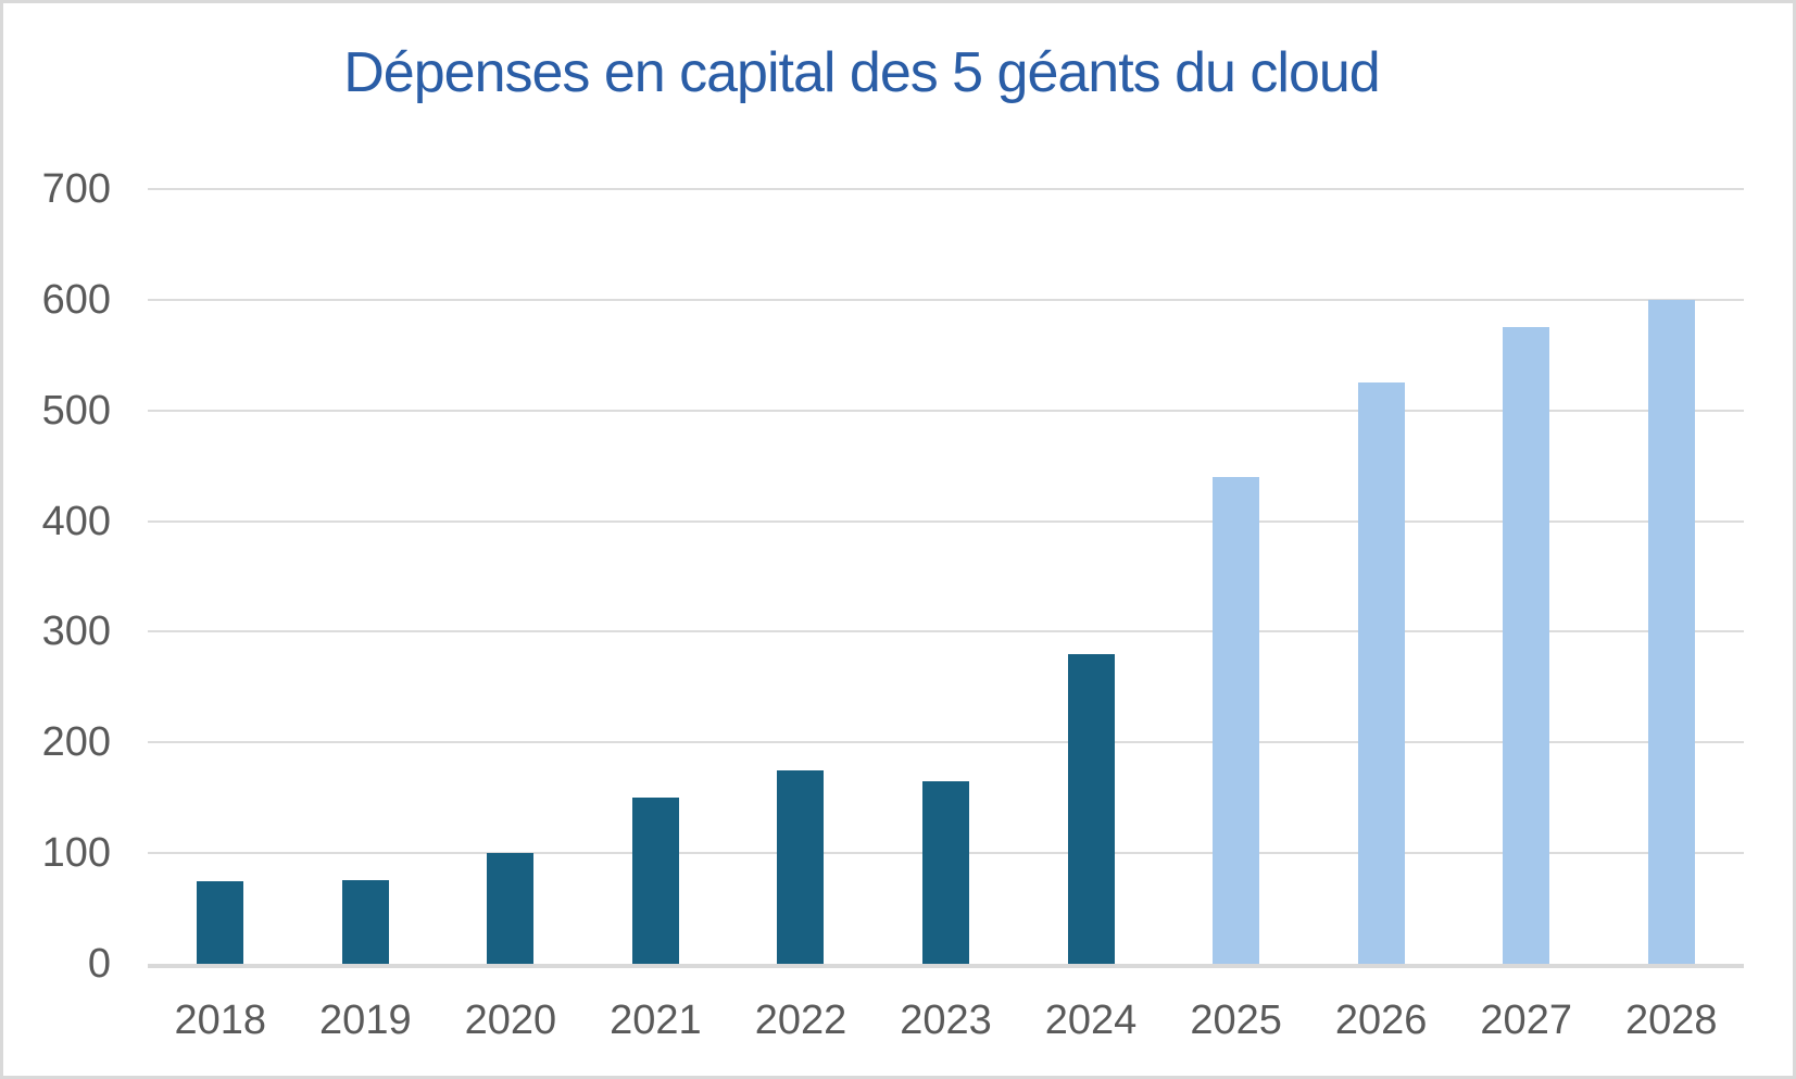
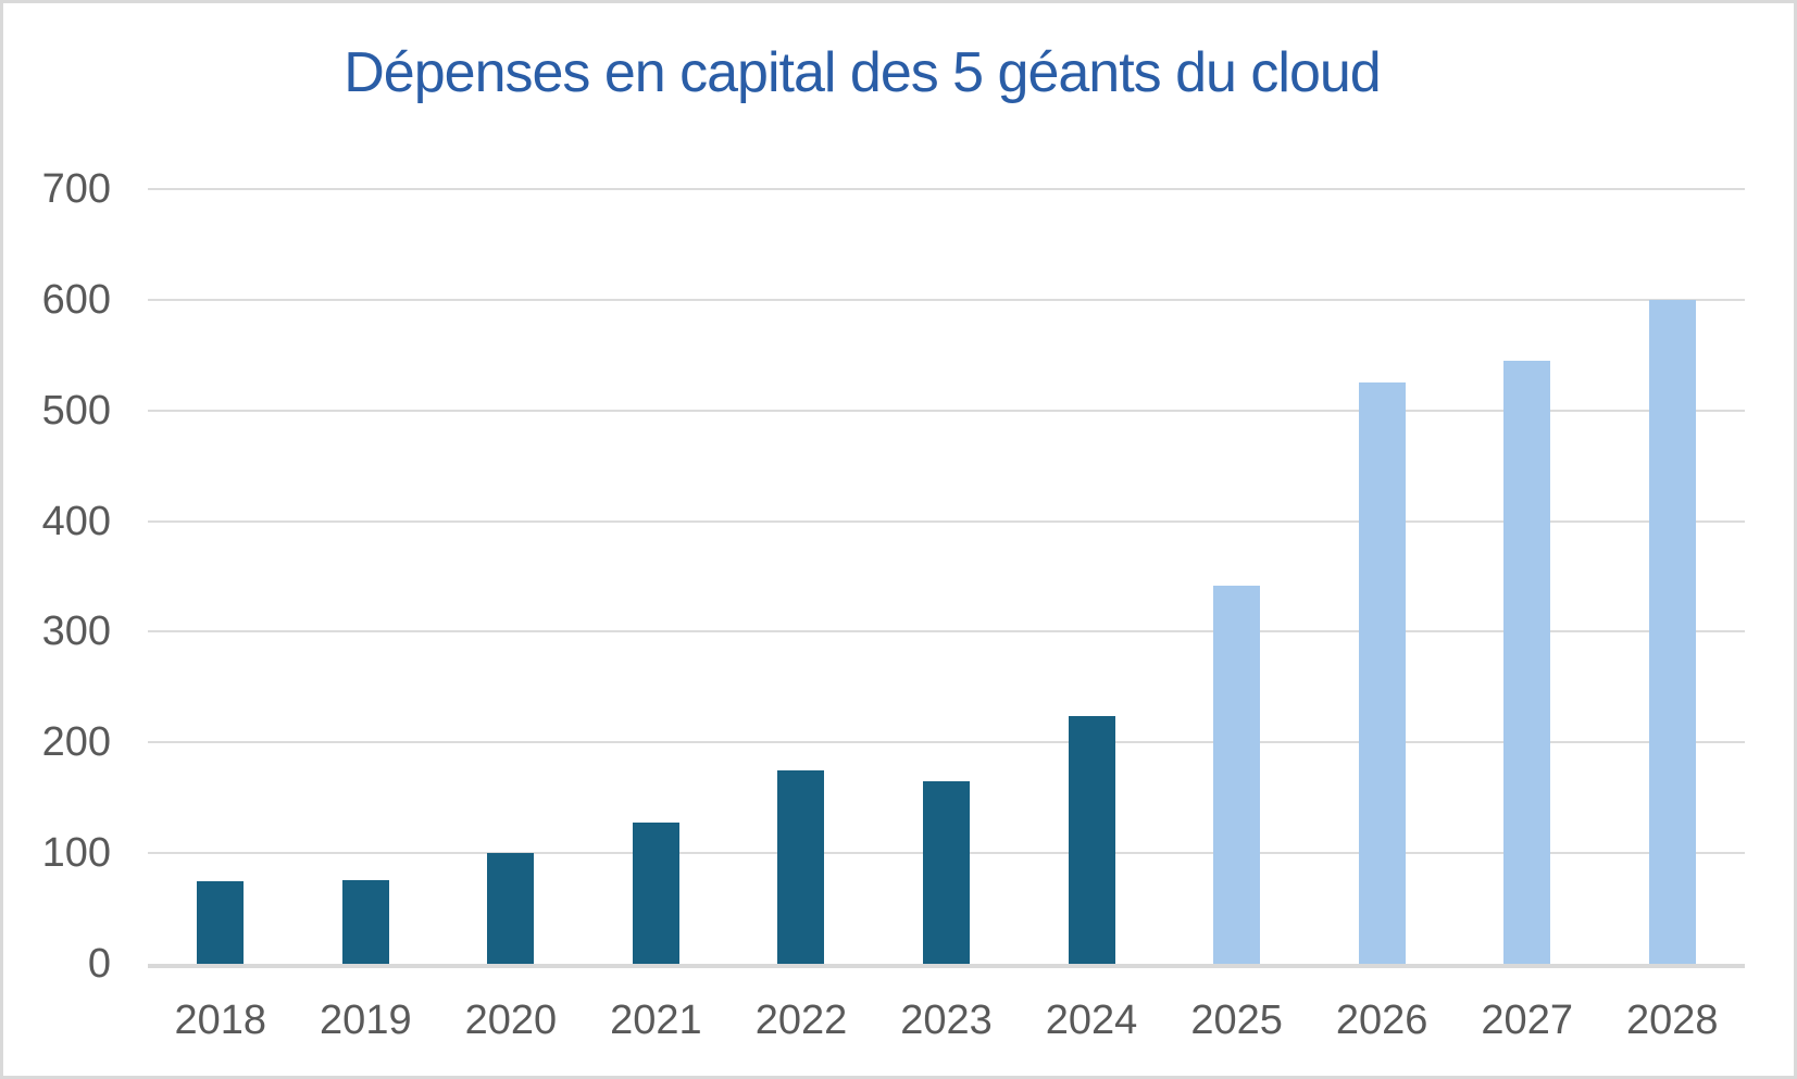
2021: 150 -> 128
2024: 280 -> 224
2025: 440 -> 342
2027: 575 -> 545
